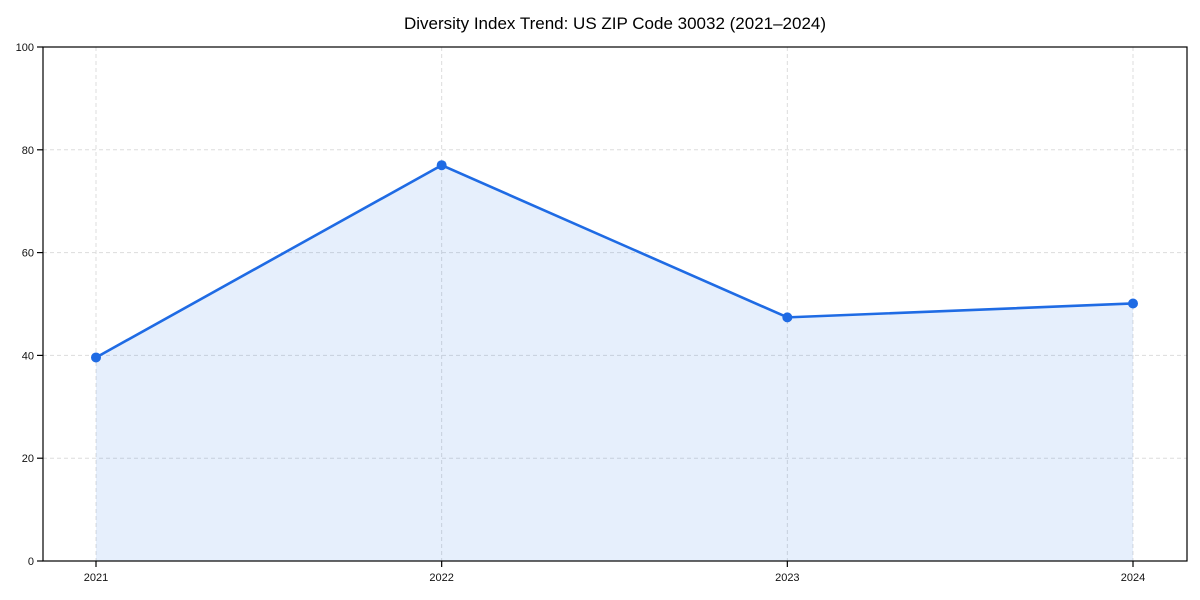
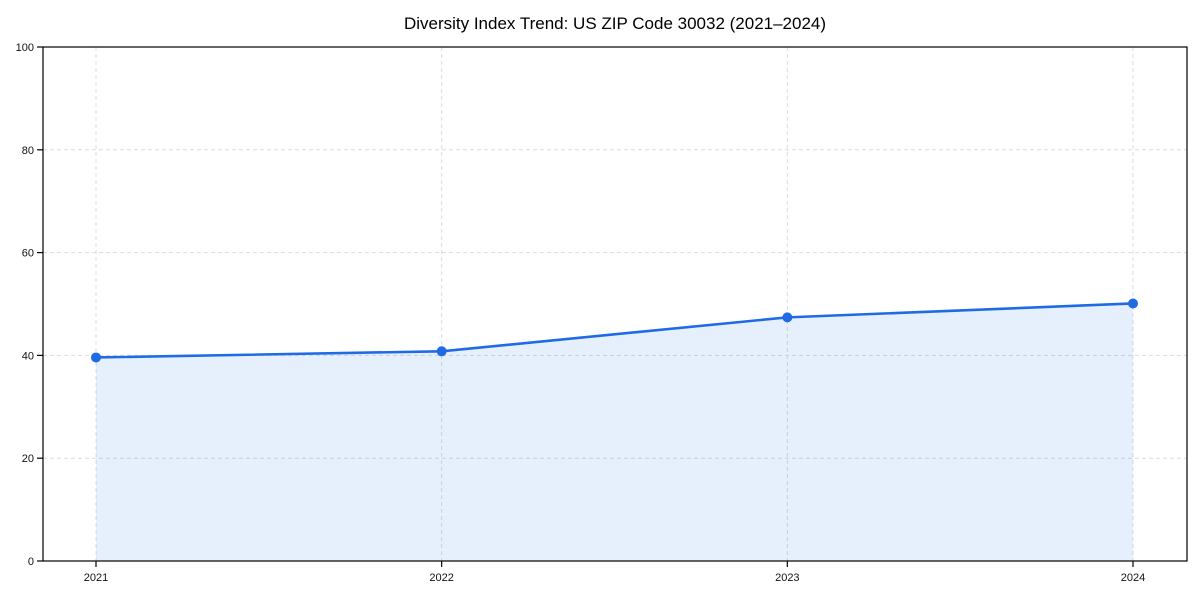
2022: 77 -> 41
